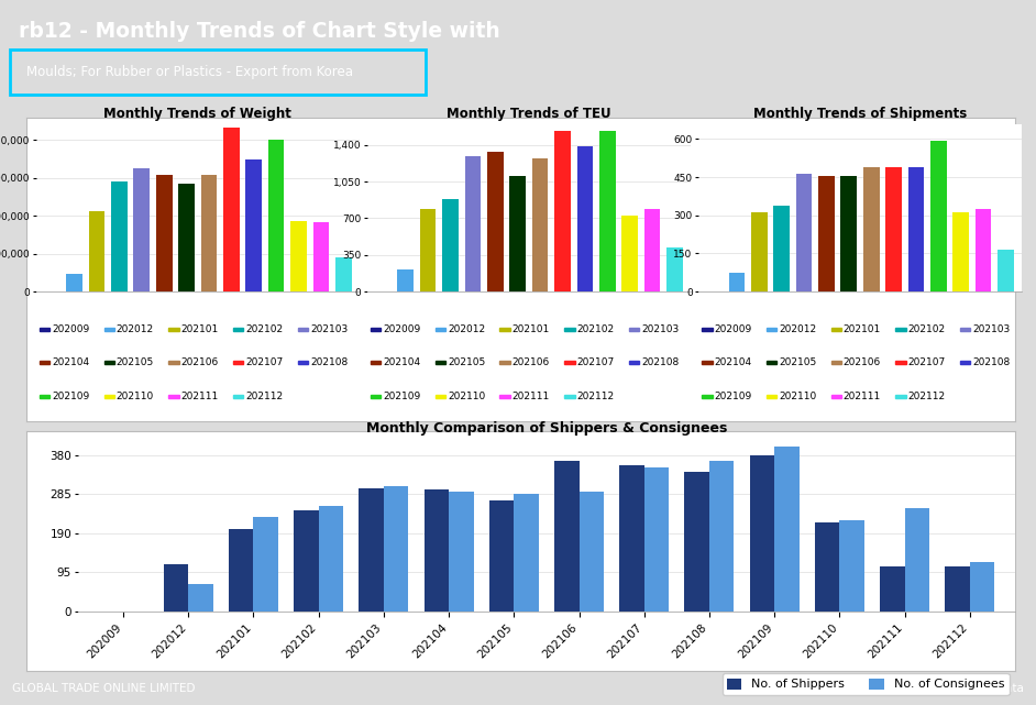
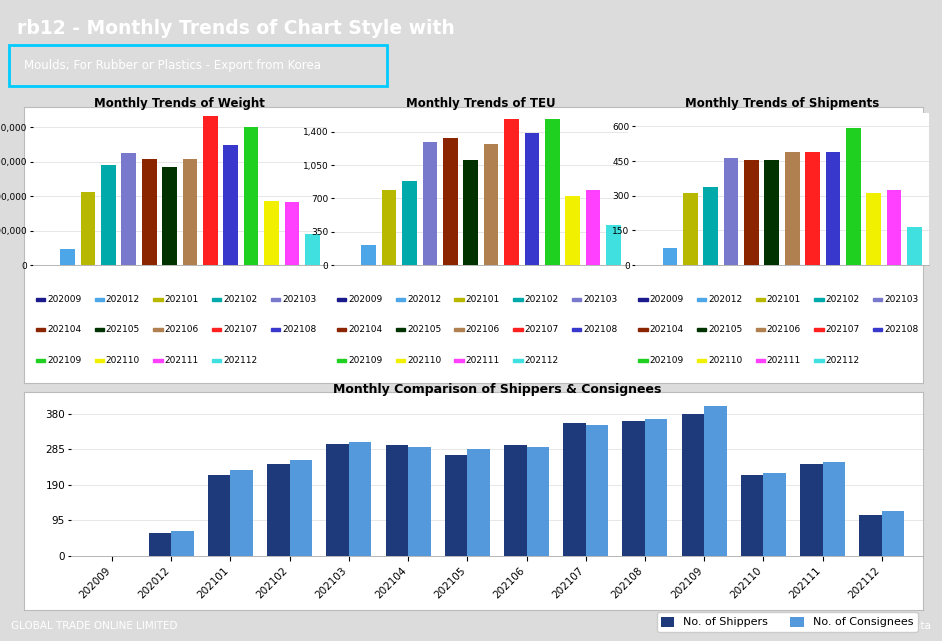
Monthly Comparison of Shippers & Consignees/No. of Shippers/202012: 115 -> 60
Monthly Comparison of Shippers & Consignees/No. of Shippers/202101: 200 -> 215
Monthly Comparison of Shippers & Consignees/No. of Shippers/202106: 365 -> 295
Monthly Comparison of Shippers & Consignees/No. of Shippers/202108: 340 -> 360
Monthly Comparison of Shippers & Consignees/No. of Shippers/202111: 110 -> 245
